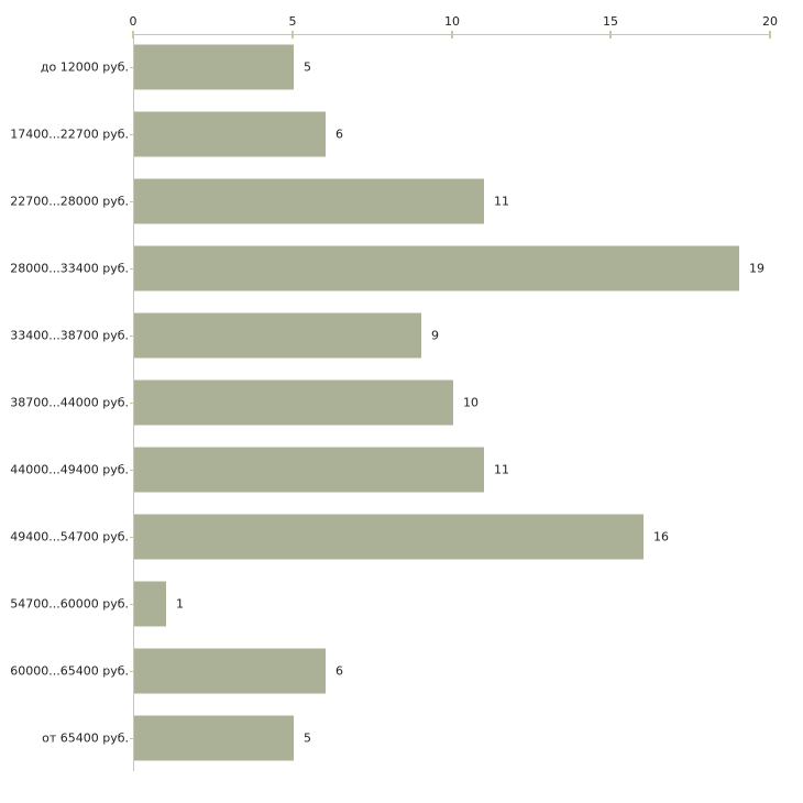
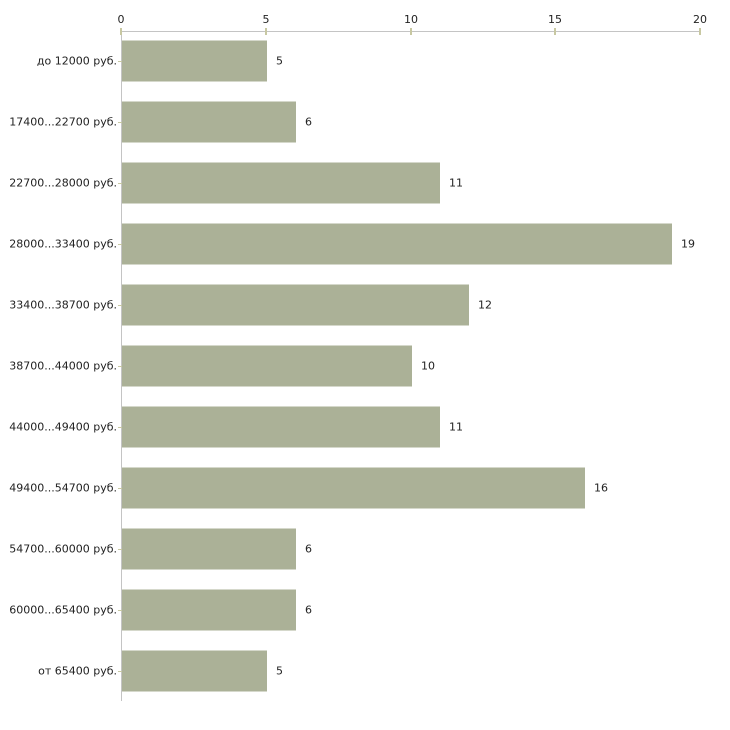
33400...38700 руб.: 9 -> 12
54700...60000 руб.: 1 -> 6
